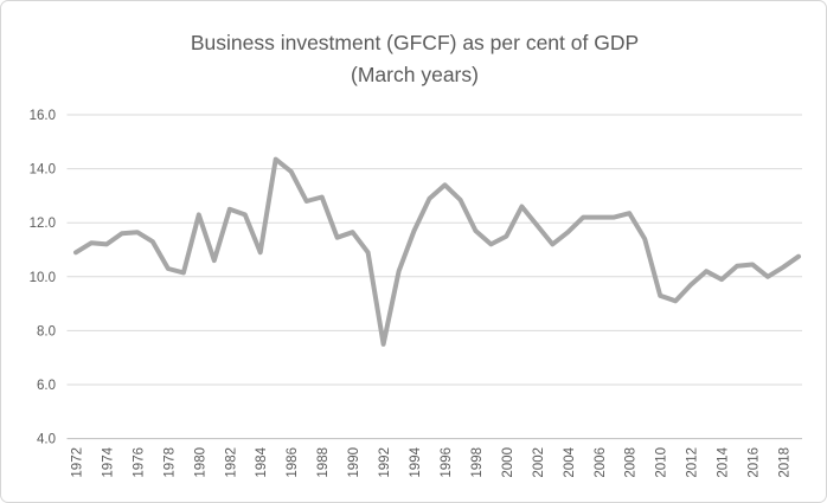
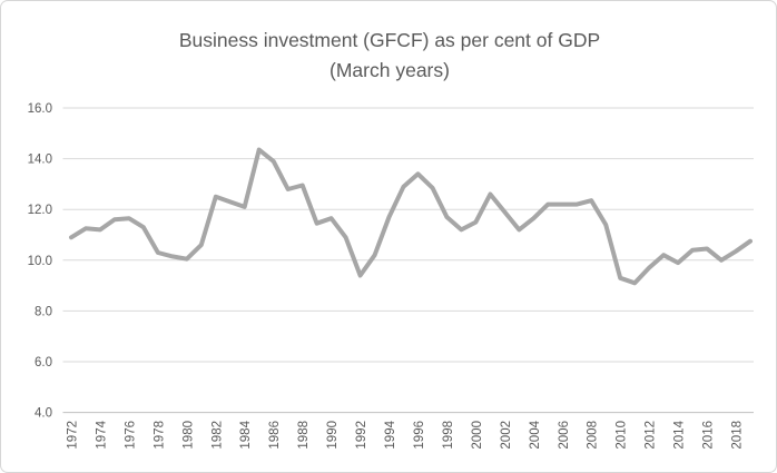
1980: 12.3 -> 10.1
1984: 10.9 -> 12.1
1992: 7.5 -> 9.4
